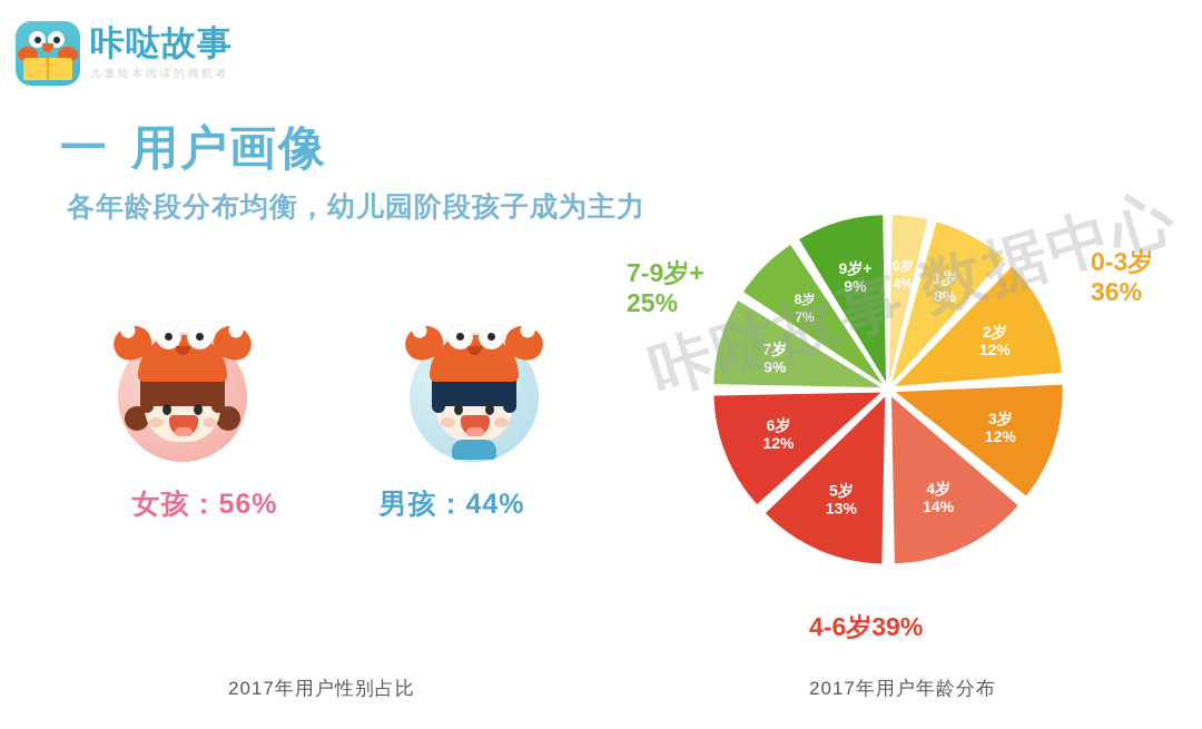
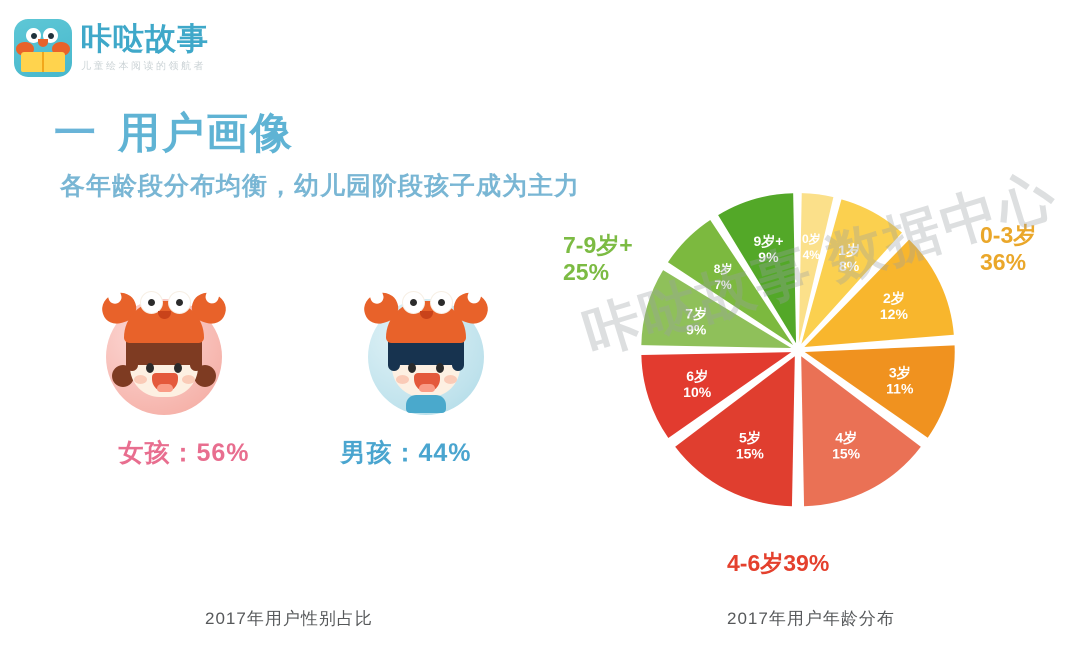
3岁: 12% -> 11%
4岁: 14% -> 15%
5岁: 13% -> 15%
6岁: 12% -> 10%
